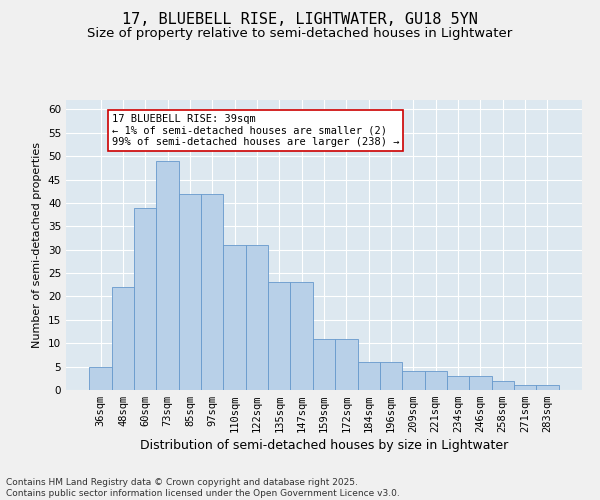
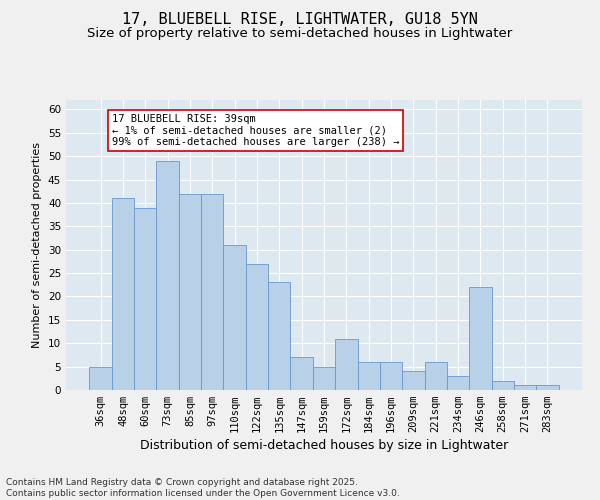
48sqm: 22 -> 41
122sqm: 31 -> 27
147sqm: 23 -> 7
159sqm: 11 -> 5
221sqm: 4 -> 6
246sqm: 3 -> 22
